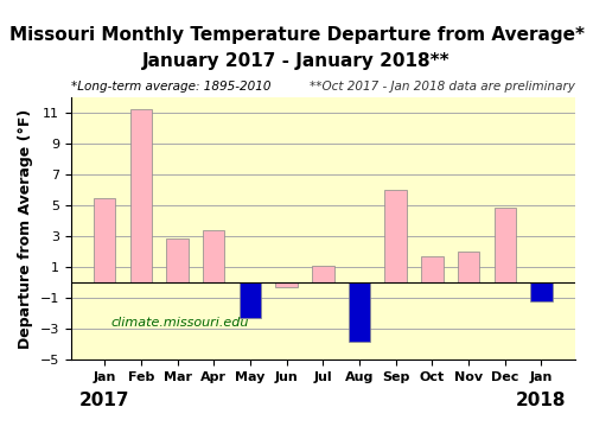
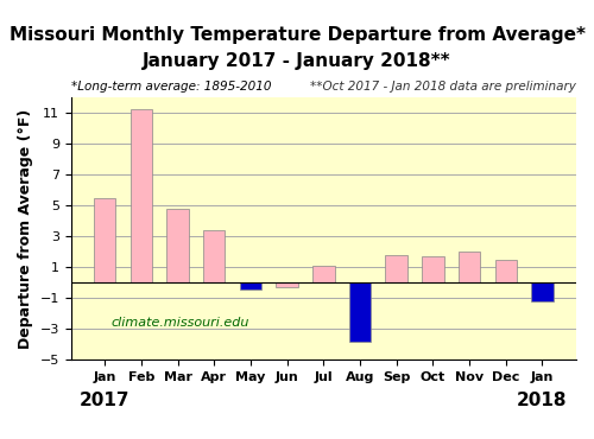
Mar: 2.9 -> 4.8
May: -2.3 -> -0.4
Sep: 6.0 -> 1.8
Dec: 4.9 -> 1.5
